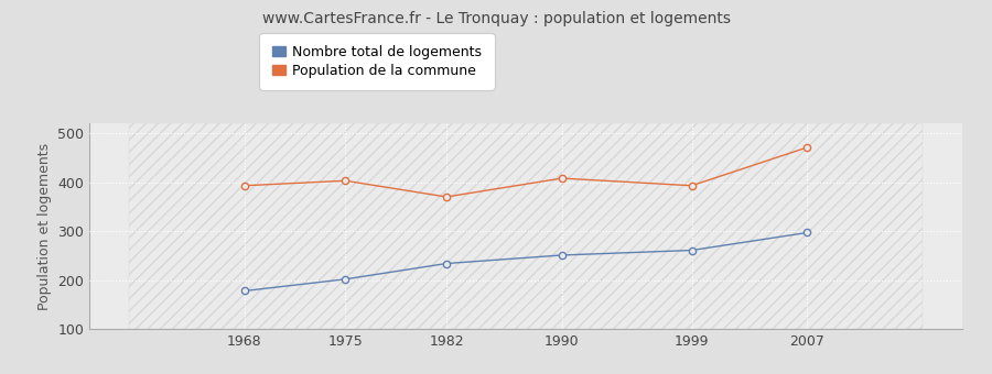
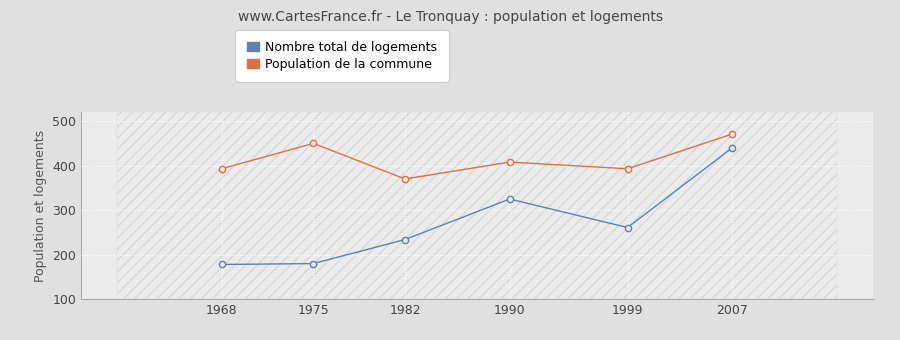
Nombre total de logements/1975: 202 -> 180
Population de la commune/1975: 403 -> 450
Nombre total de logements/1990: 251 -> 325
Nombre total de logements/2007: 297 -> 440
